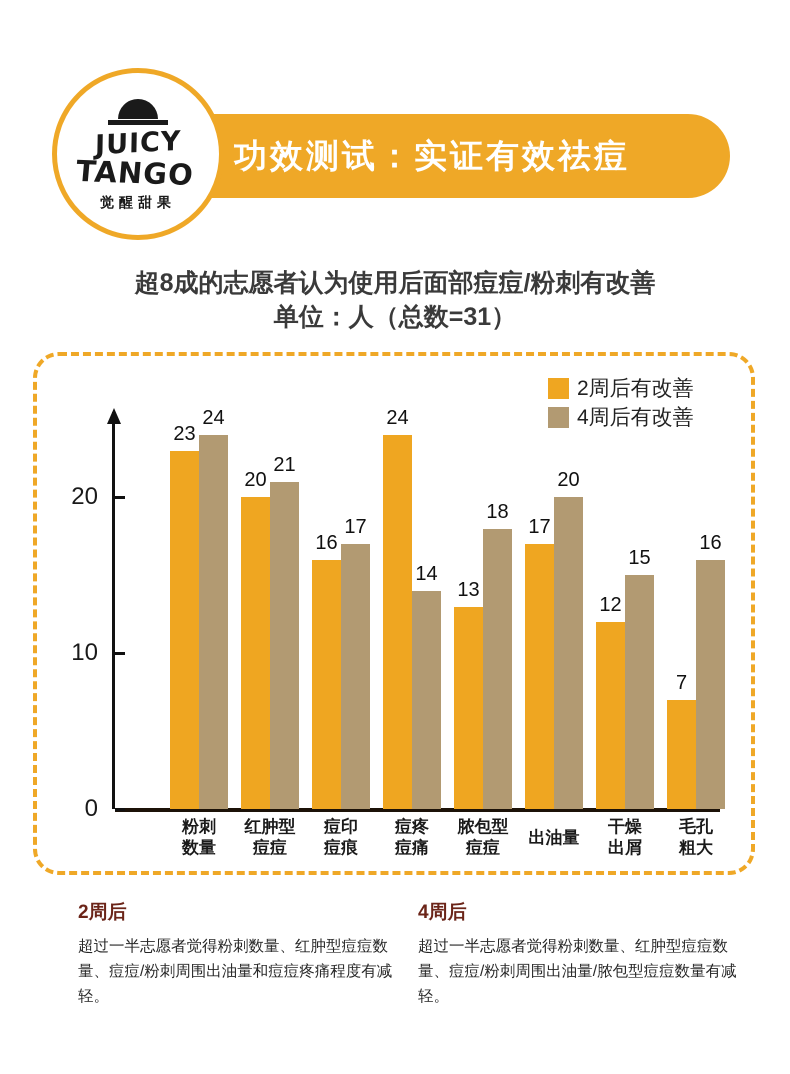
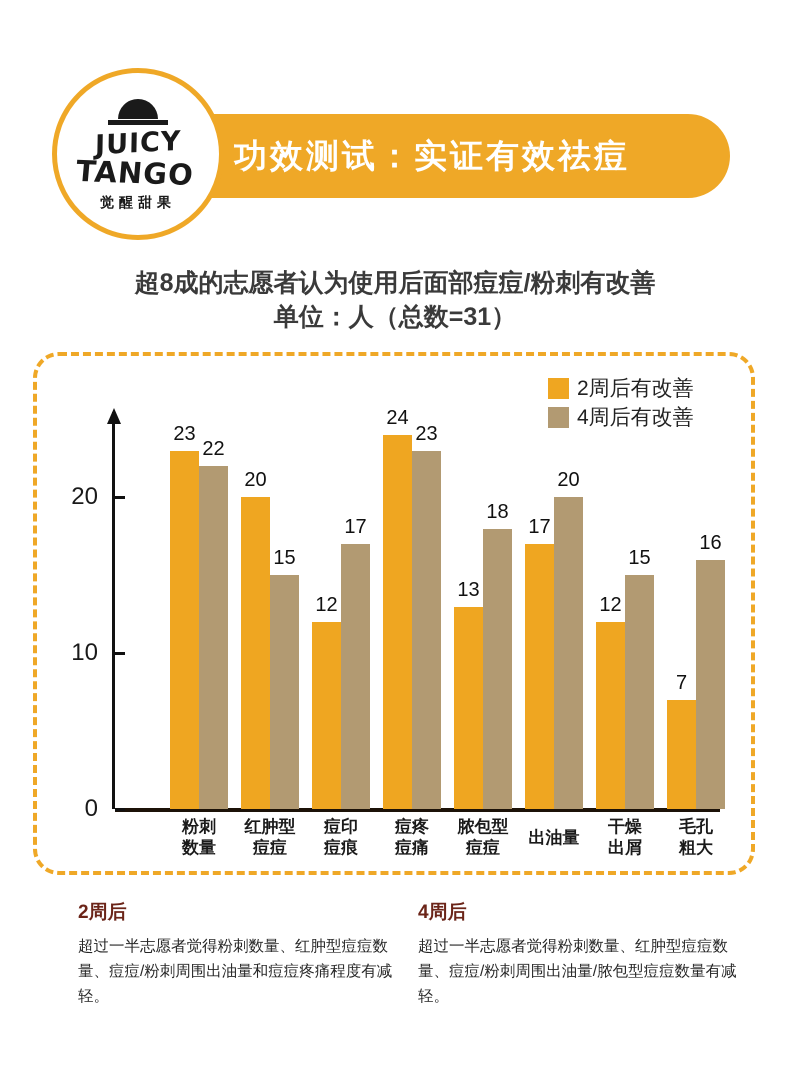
4周后有改善/粉刺 数量: 24 -> 22
4周后有改善/红肿型 痘痘: 21 -> 15
2周后有改善/痘印 痘痕: 16 -> 12
4周后有改善/痘疼 痘痛: 14 -> 23
